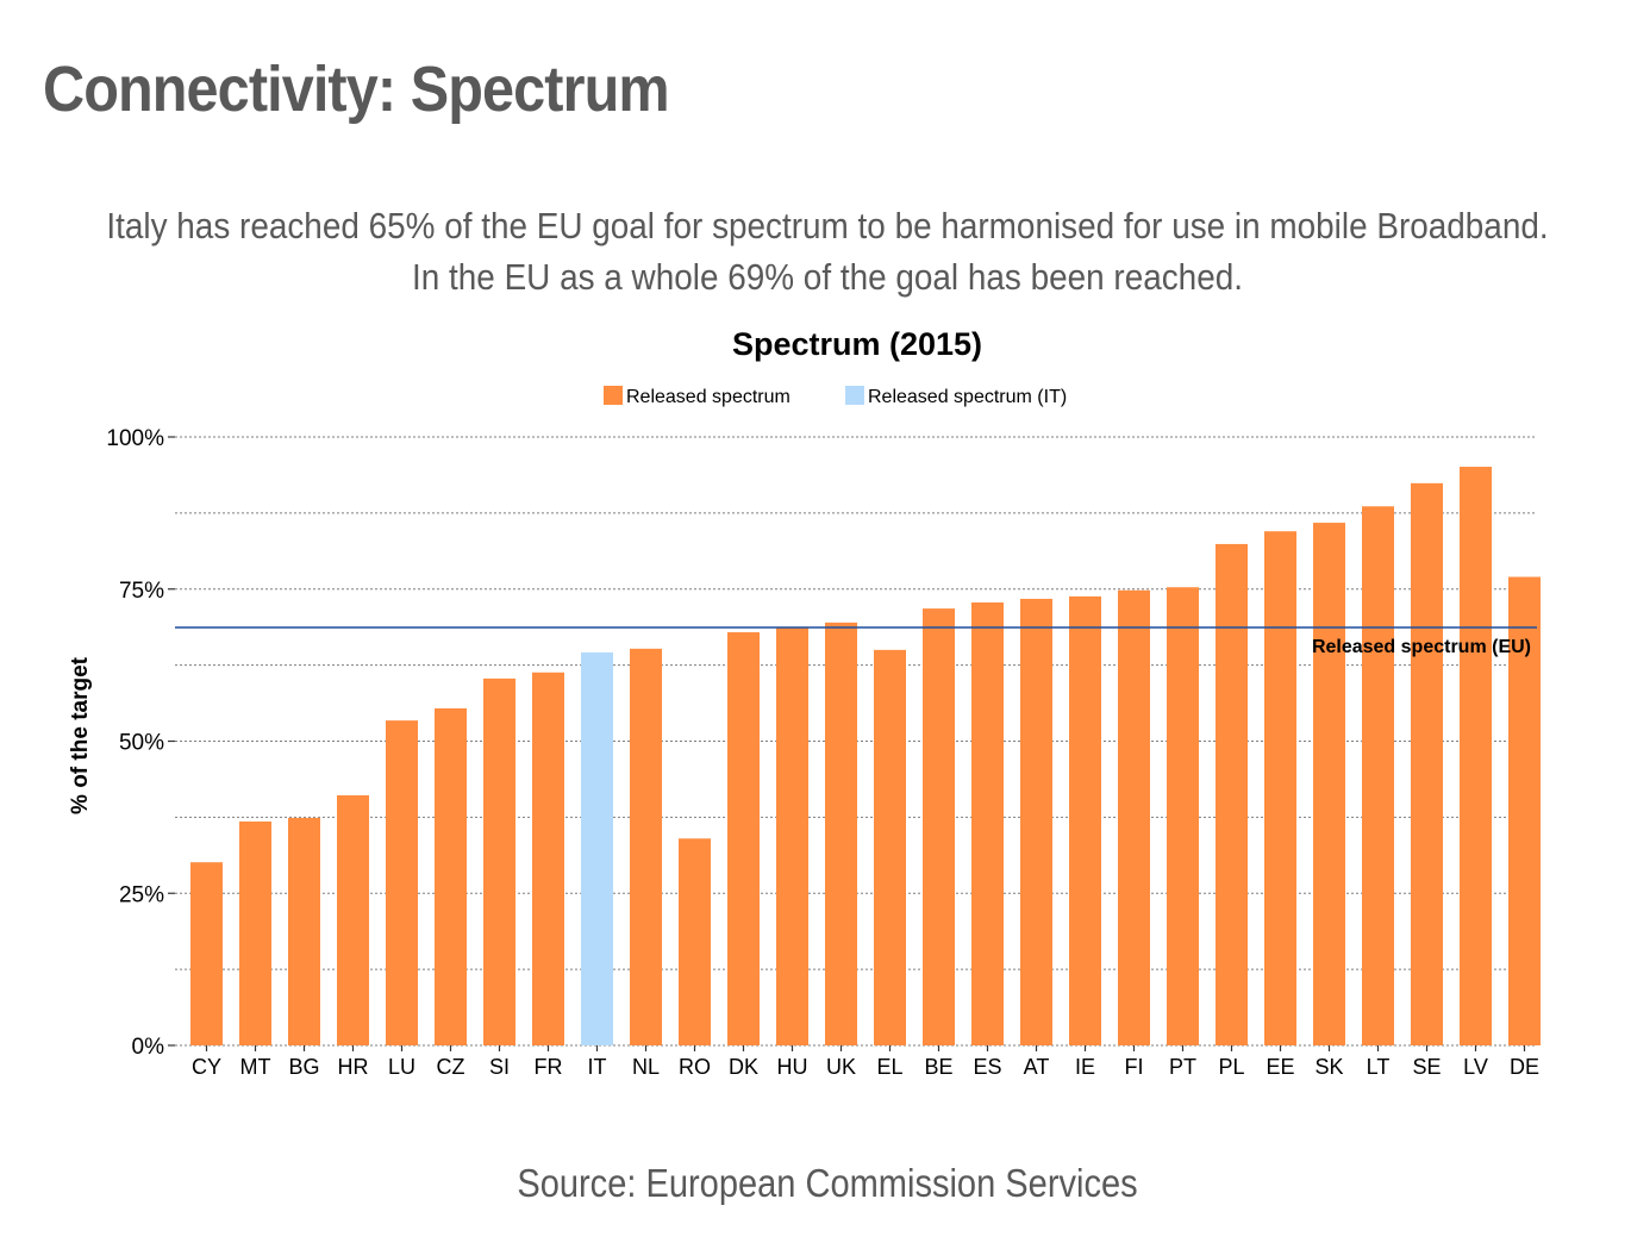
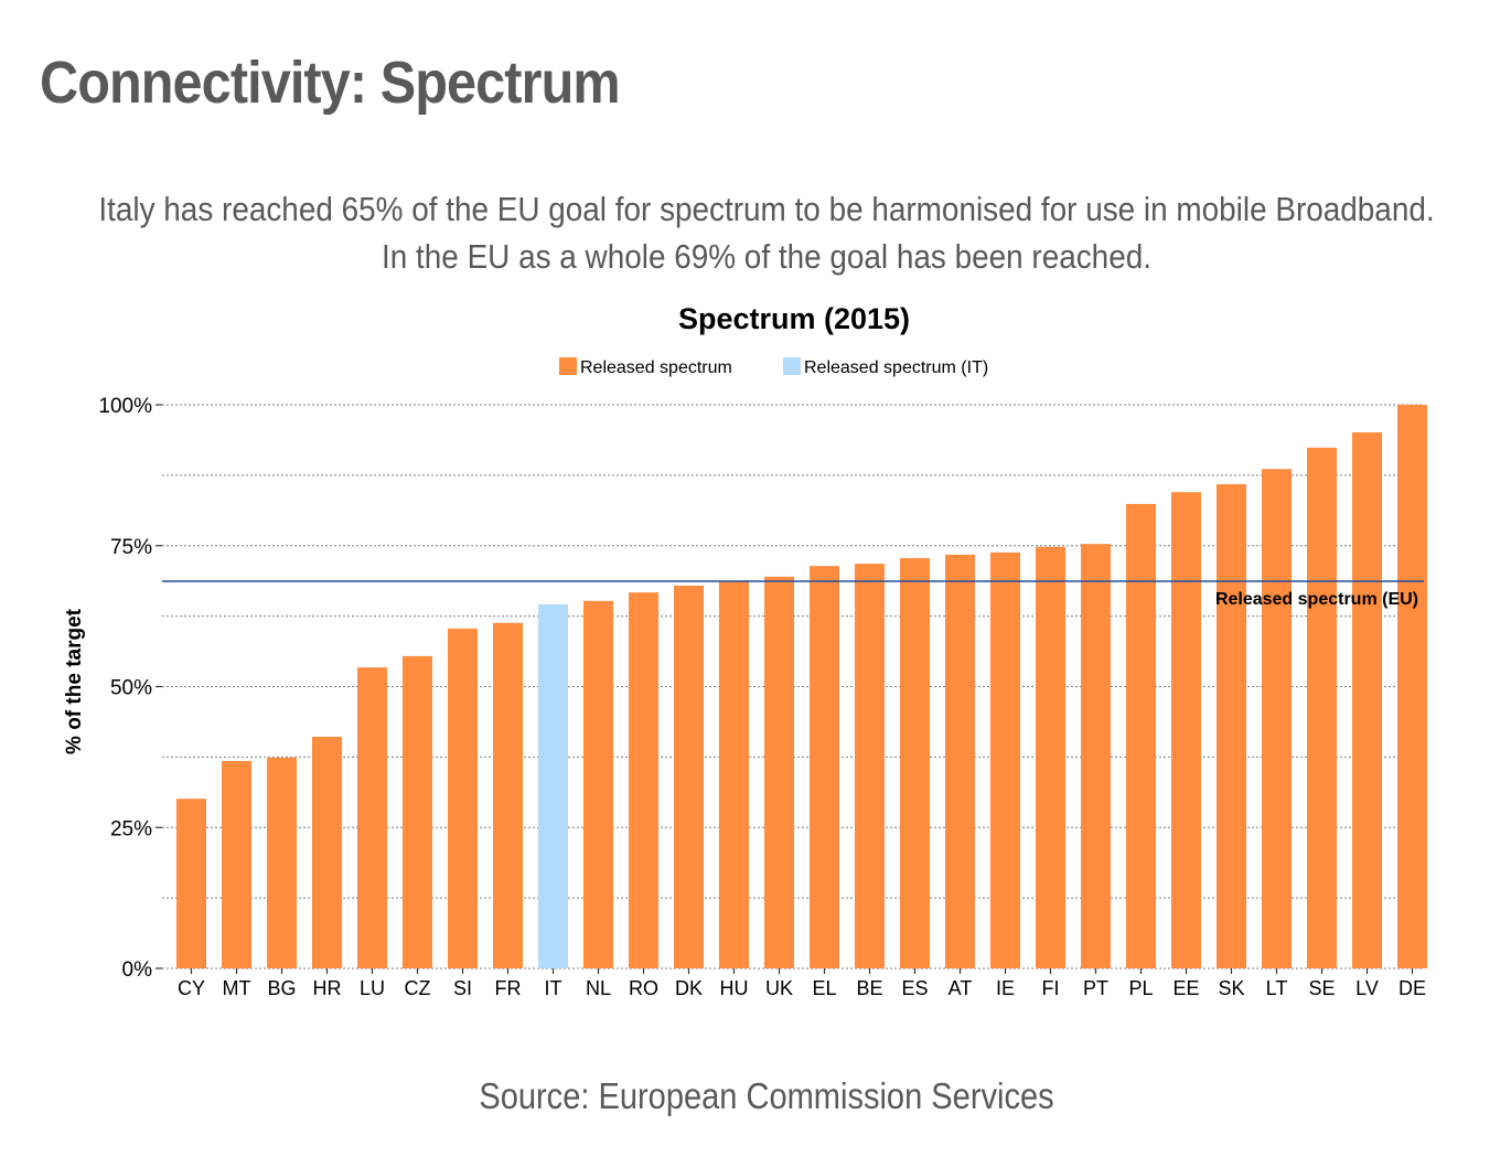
RO: 34% -> 67%
EL: 65% -> 71%
DE: 77% -> 100%
